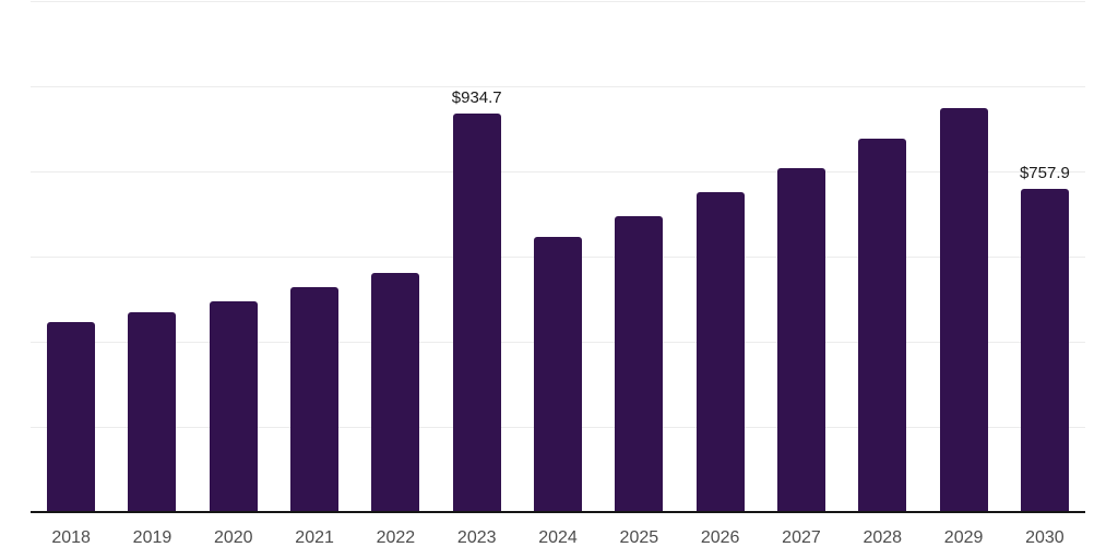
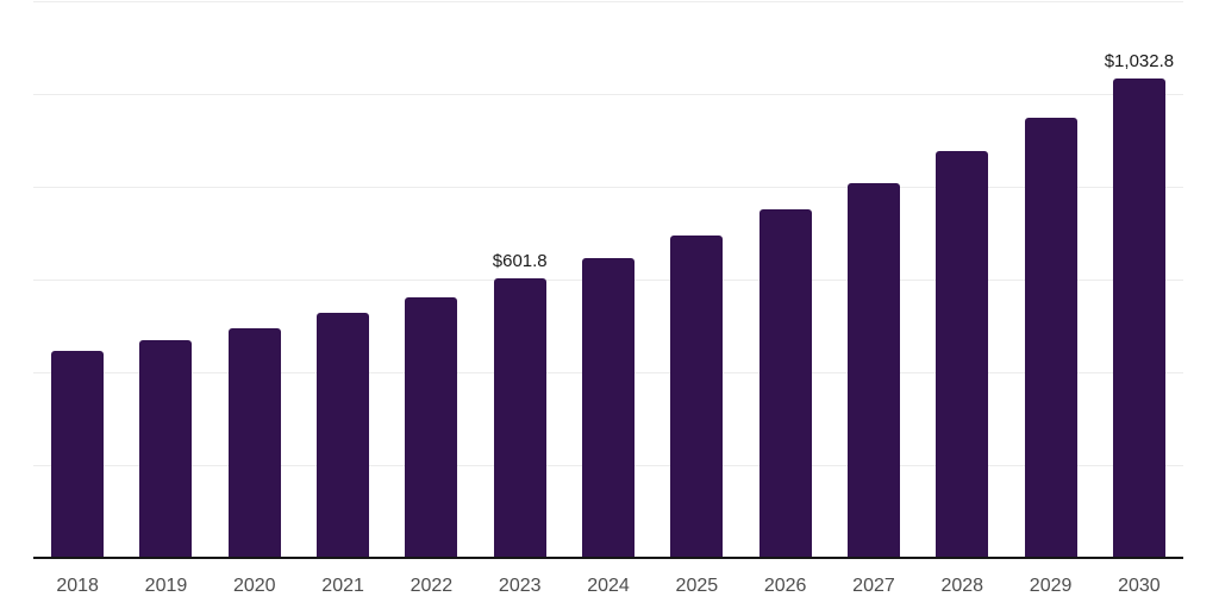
2023: $934.7 -> $601.8
2030: $757.9 -> $1,032.8
